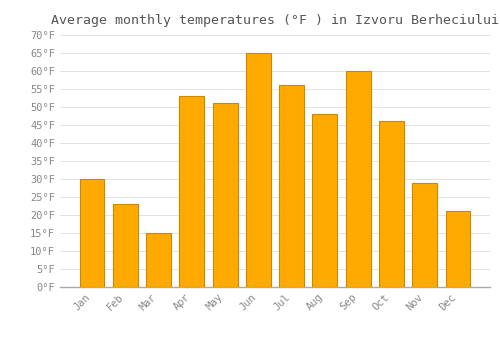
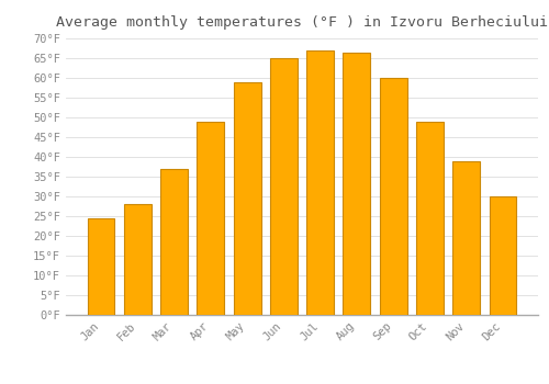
Jan: 30.0°F -> 24.5°F
Feb: 23.0°F -> 28.0°F
Mar: 15.0°F -> 37.0°F
Apr: 53.0°F -> 49.0°F
May: 51.0°F -> 59.0°F
Jul: 56.0°F -> 67.0°F
Aug: 48.0°F -> 66.5°F
Oct: 46.0°F -> 49.0°F
Nov: 29.0°F -> 39.0°F
Dec: 21.0°F -> 30.0°F
